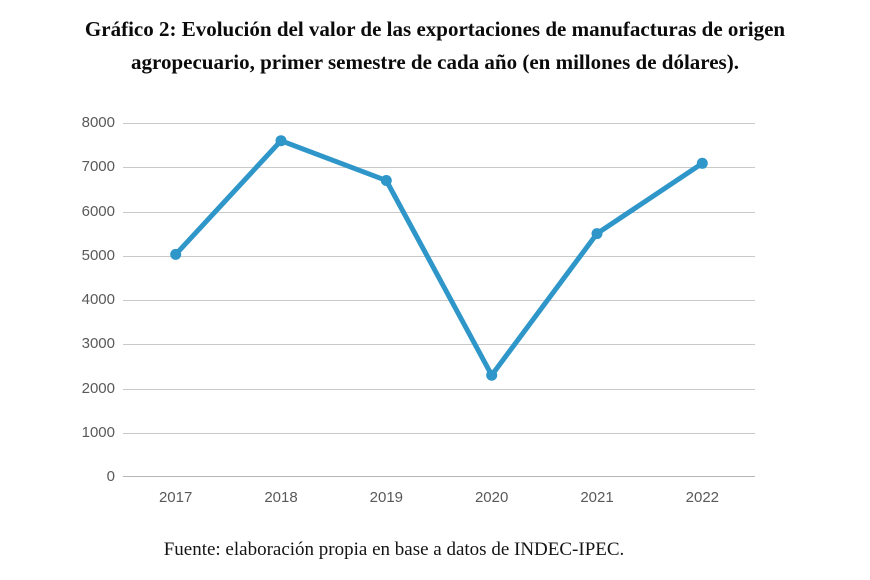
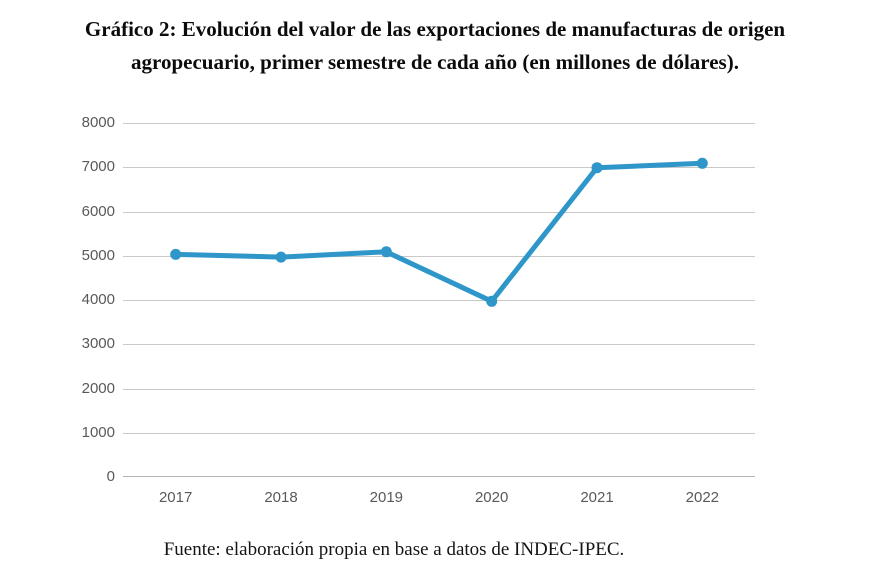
2018: 7600 -> 5000
2019: 6700 -> 5100
2020: 2300 -> 4000
2021: 5500 -> 7000
